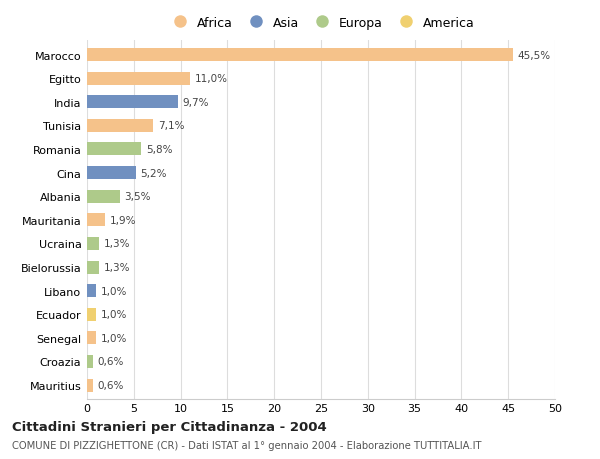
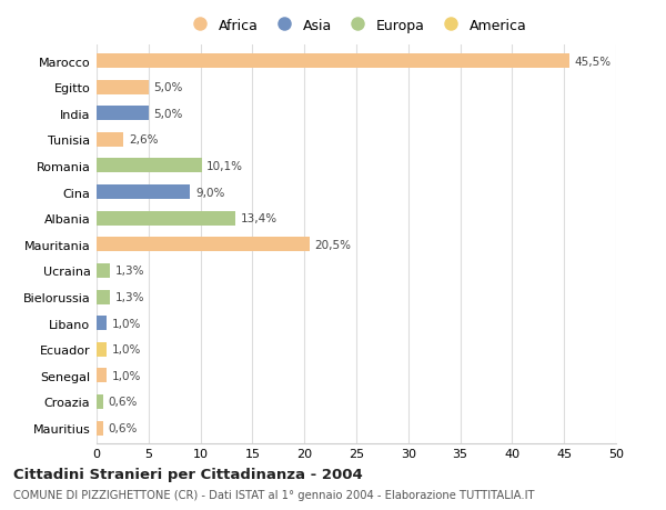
Egitto: 11,0% -> 5,0%
India: 9,7% -> 5,0%
Tunisia: 7,1% -> 2,6%
Romania: 5,8% -> 10,1%
Cina: 5,2% -> 9,0%
Albania: 3,5% -> 13,4%
Mauritania: 1,9% -> 20,5%
